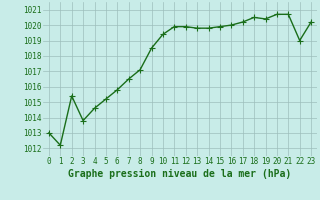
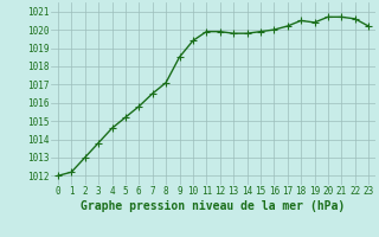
0: 1013.0 -> 1012.0
2: 1015.4 -> 1013.0
22: 1019.0 -> 1020.6
